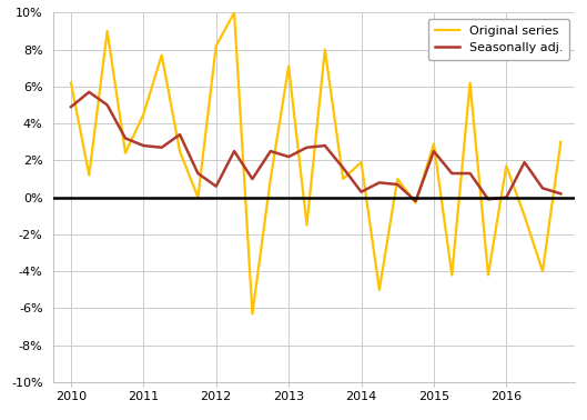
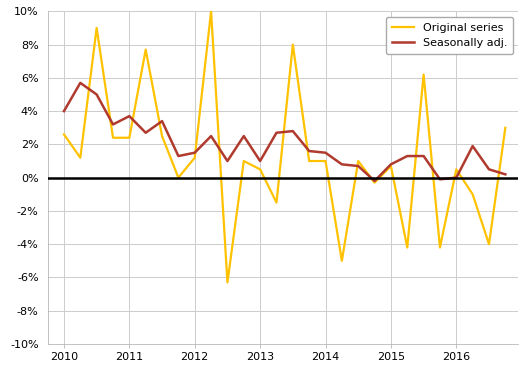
Original series/2010: 6.2% -> 2.6%
Seasonally adj./2010: 4.9% -> 4.0%
Original series/2011: 4.5% -> 2.4%
Seasonally adj./2011: 2.8% -> 3.7%
Original series/2012: 8.2% -> 1.2%
Seasonally adj./2012: 0.6% -> 1.5%
Original series/2013: 7.1% -> 0.5%
Seasonally adj./2013: 2.2% -> 1.0%
Original series/2014: 1.9% -> 1.0%
Seasonally adj./2014: 0.3% -> 1.5%
Original series/2015: 2.9% -> 0.7%
Seasonally adj./2015: 2.5% -> 0.8%
Original series/2016: 1.7% -> 0.5%
